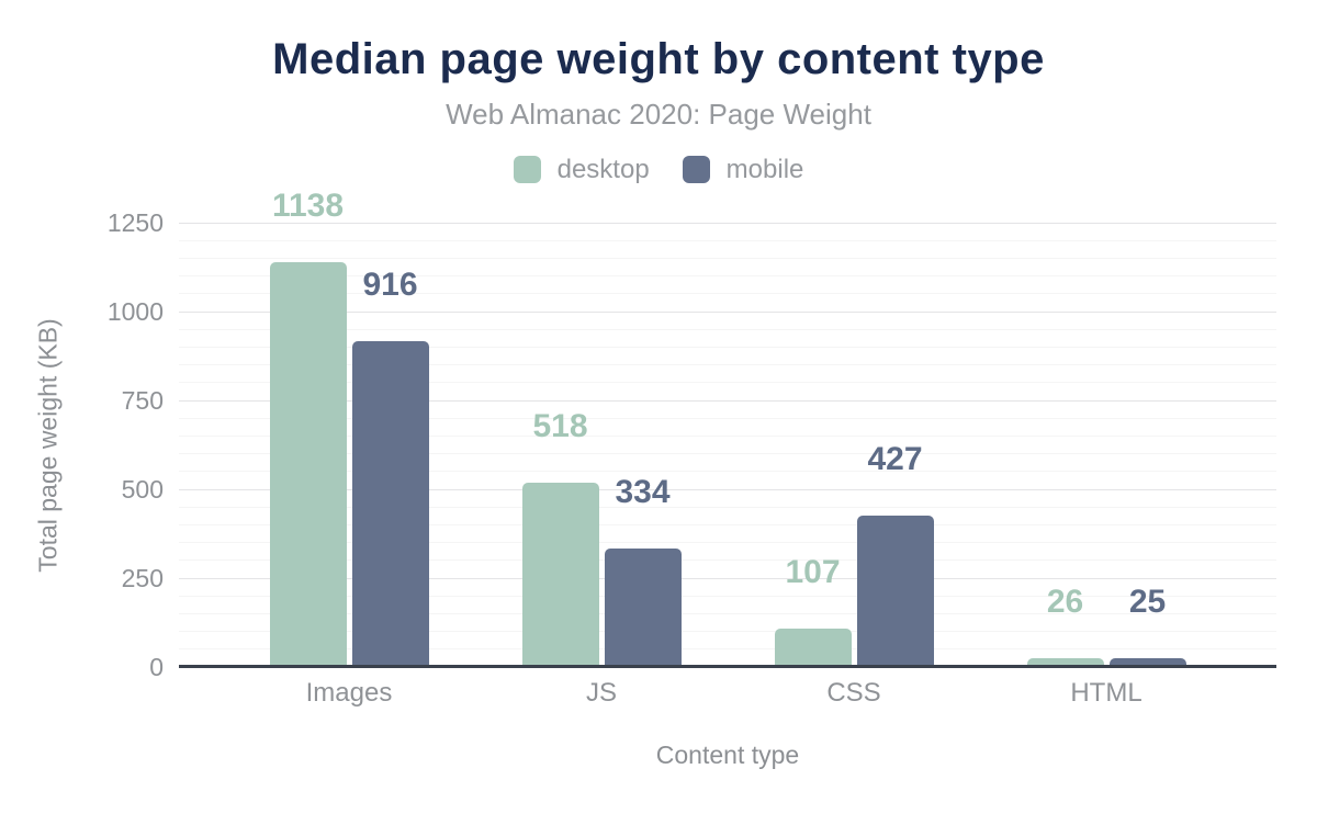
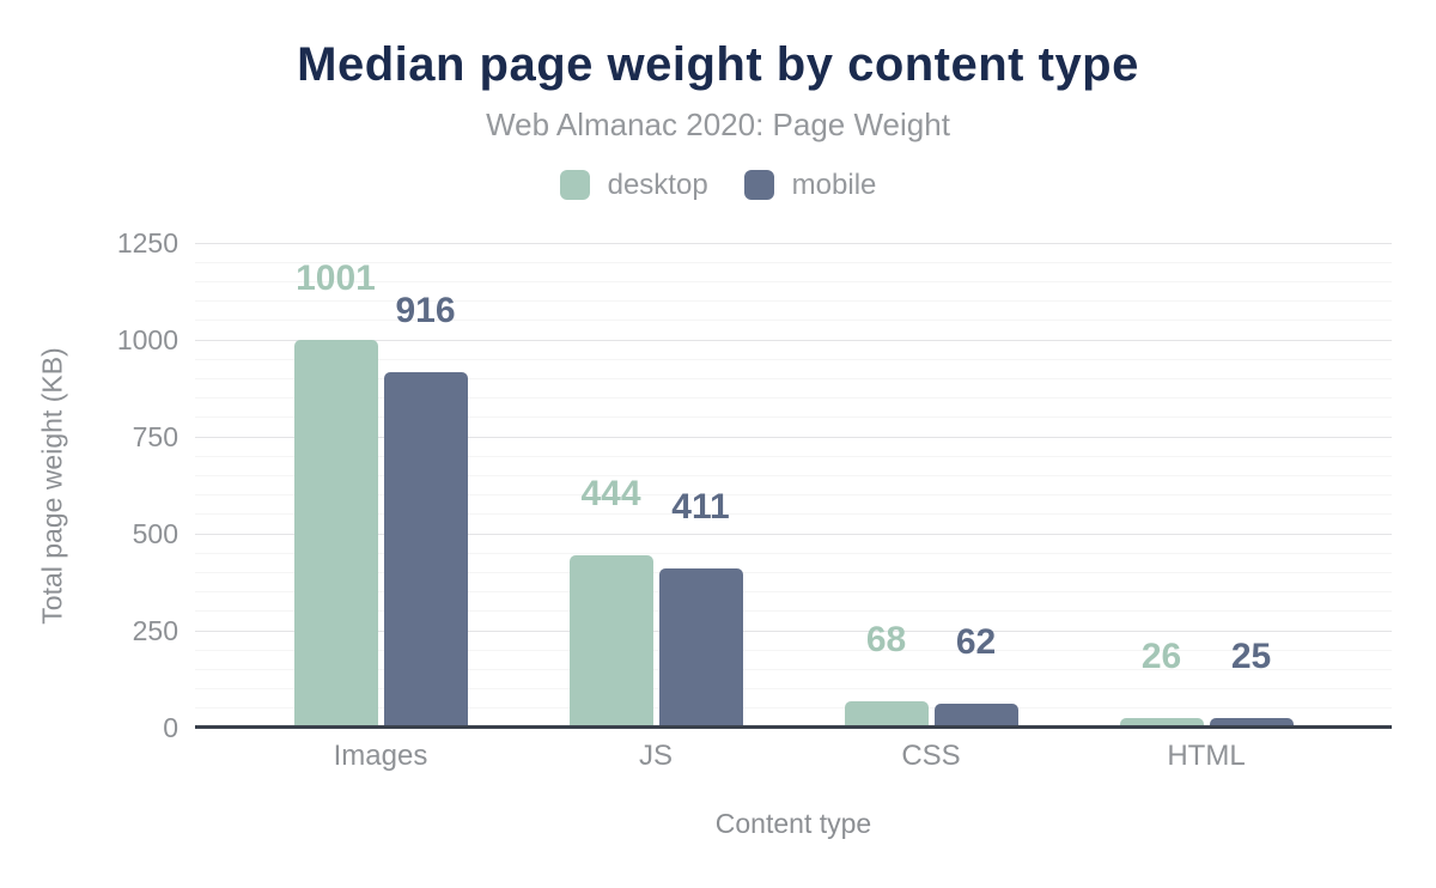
desktop/Images: 1138 -> 1001
desktop/JS: 518 -> 444
mobile/JS: 334 -> 411
desktop/CSS: 107 -> 68
mobile/CSS: 427 -> 62
